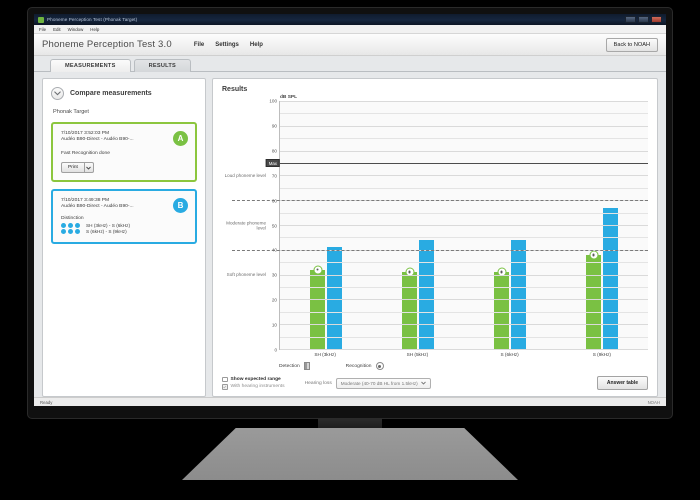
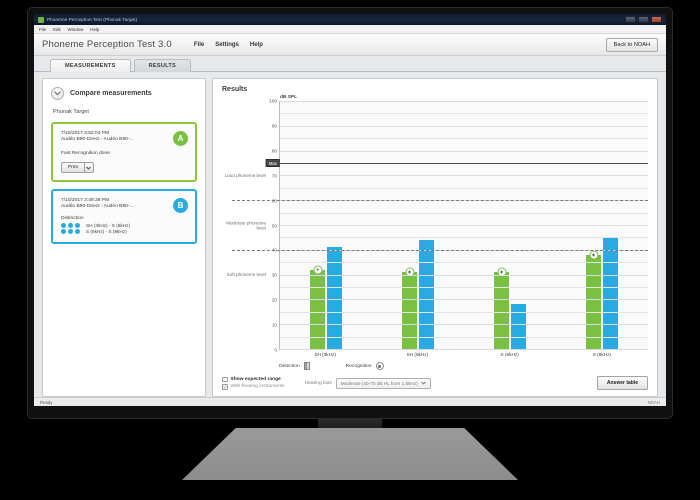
Recognition/S (6kHz): 44 -> 18
Recognition/S (9kHz): 57 -> 45
